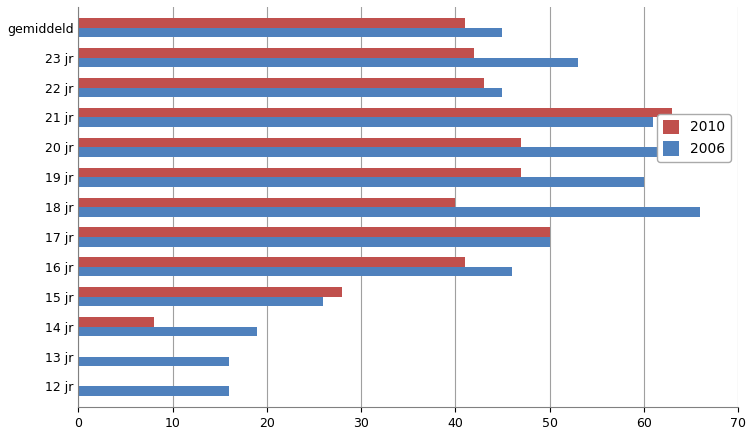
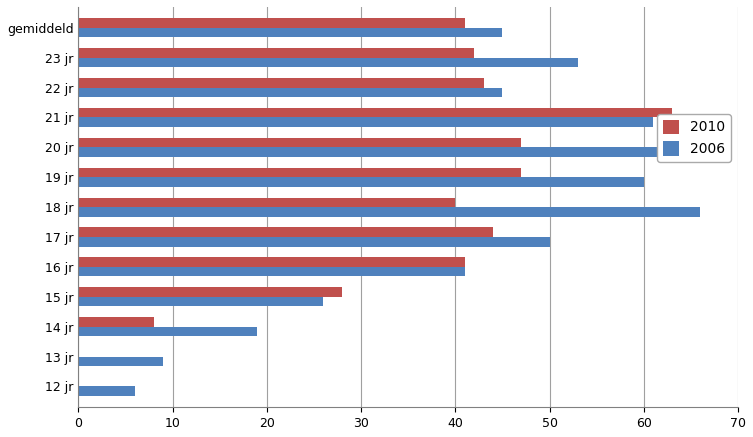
2010/17 jr: 50 -> 44
2006/16 jr: 46 -> 41
2006/13 jr: 16 -> 9
2006/12 jr: 16 -> 6
